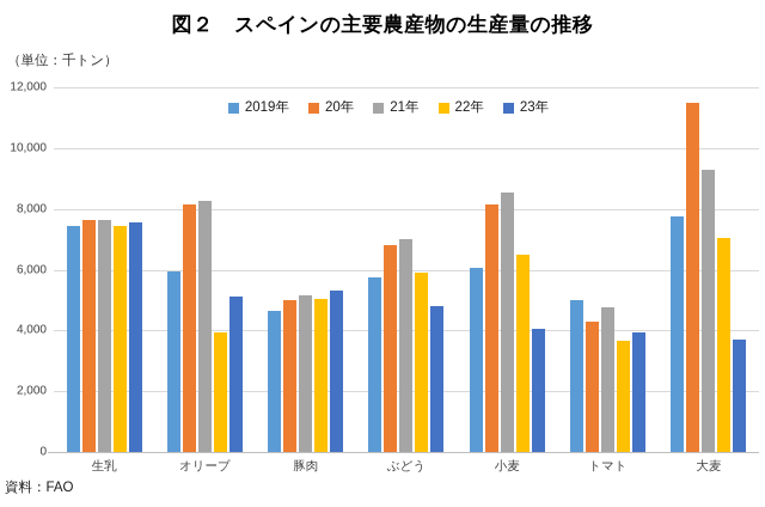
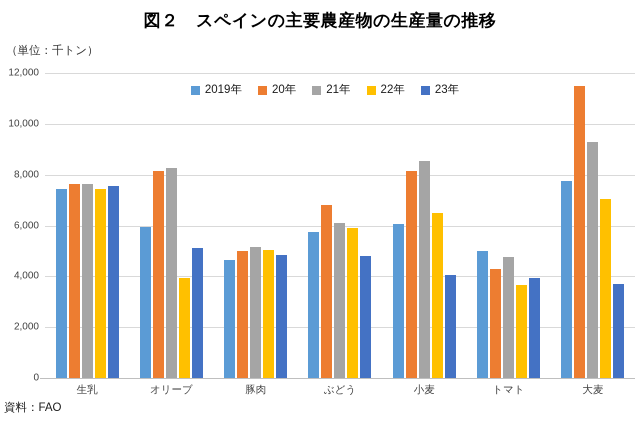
23年/豚肉: 5300 -> 4800
21年/ぶどう: 7000 -> 6100
